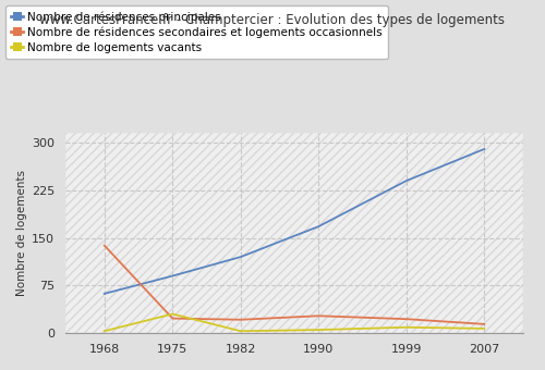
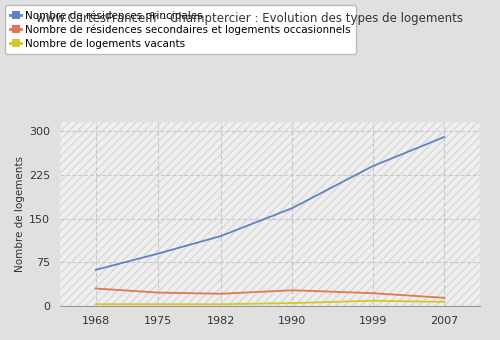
Nombre de résidences secondaires et logements occasionnels/1968: 138 -> 30
Nombre de logements vacants/1975: 30 -> 3
